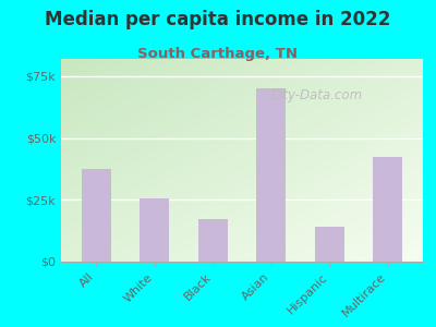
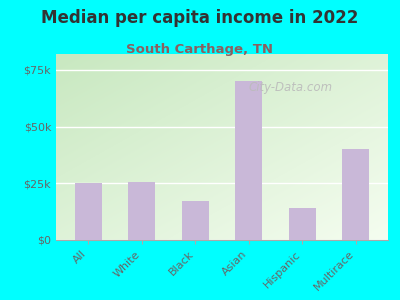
All: $37.5k -> $25.0k
Multirace: $42.5k -> $40.0k
